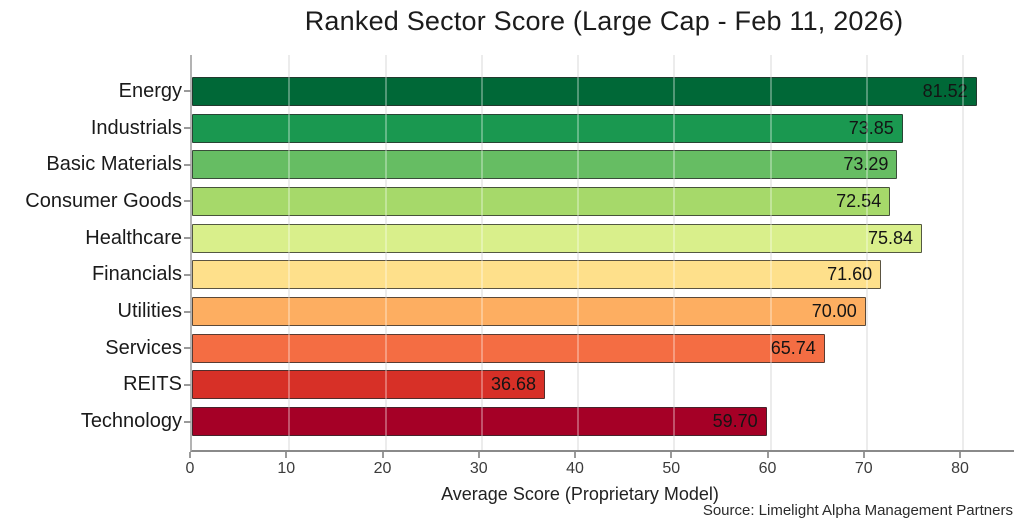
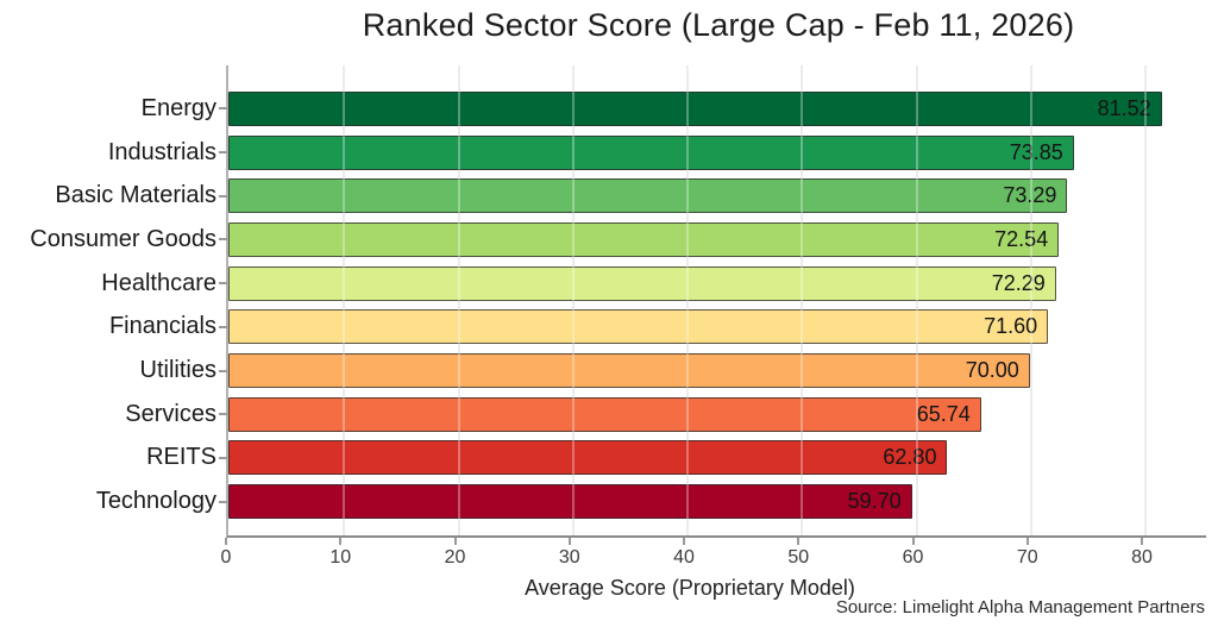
Healthcare: 75.84 -> 72.29
REITS: 36.68 -> 62.80
